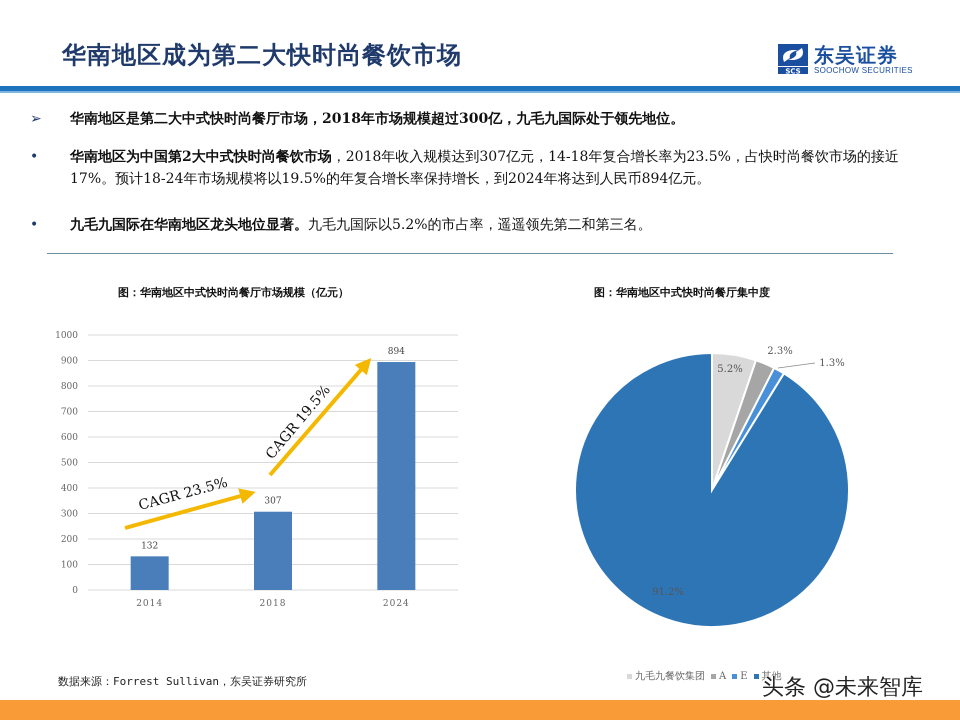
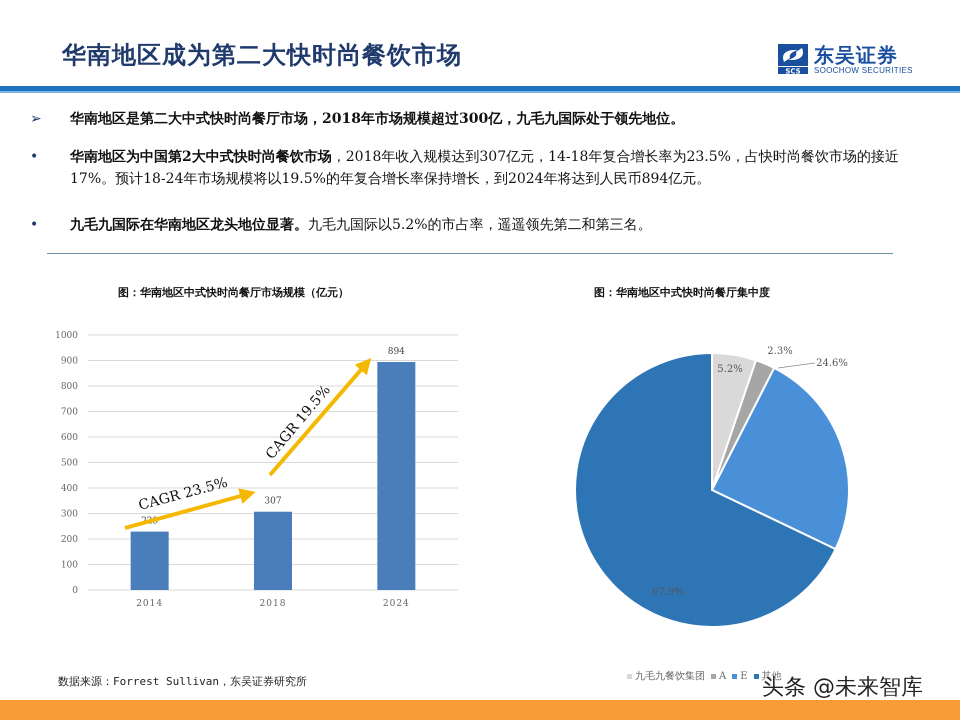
图：华南地区中式快时尚餐厅市场规模（亿元）/2014: 132 -> 229
图：华南地区中式快时尚餐厅集中度/E: 1.3% -> 24.6%
图：华南地区中式快时尚餐厅集中度/其他: 91.2% -> 67.9%
